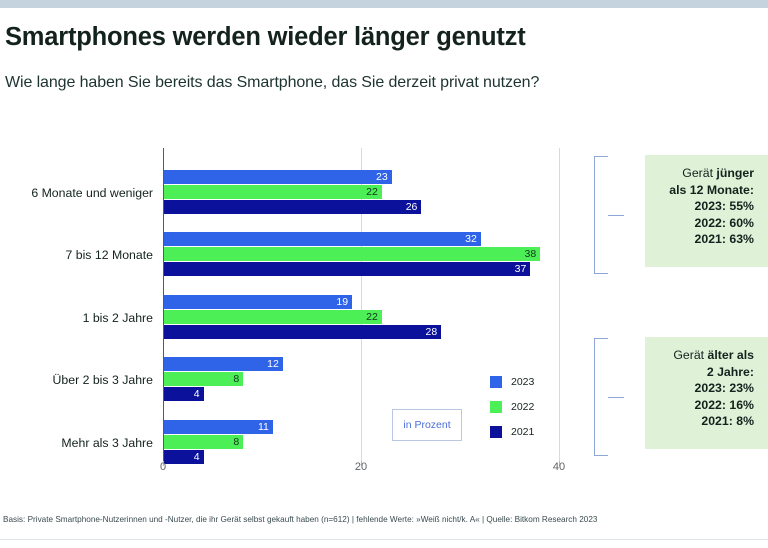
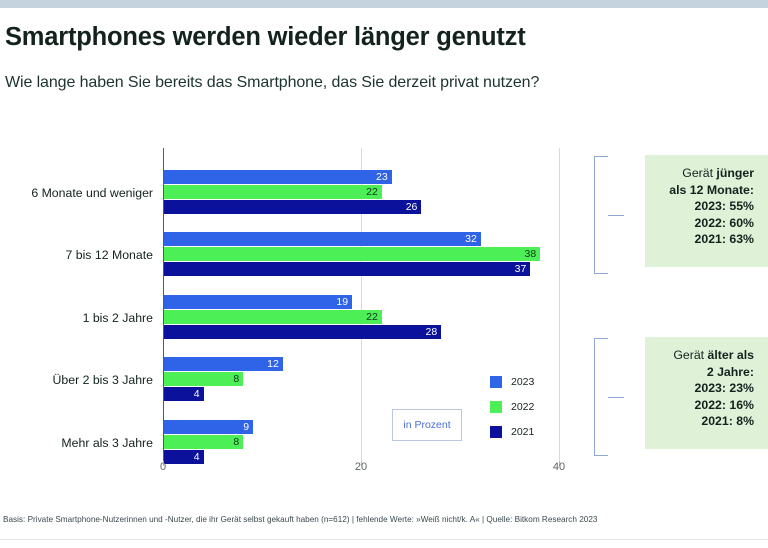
2023/Mehr als 3 Jahre: 11 -> 9
